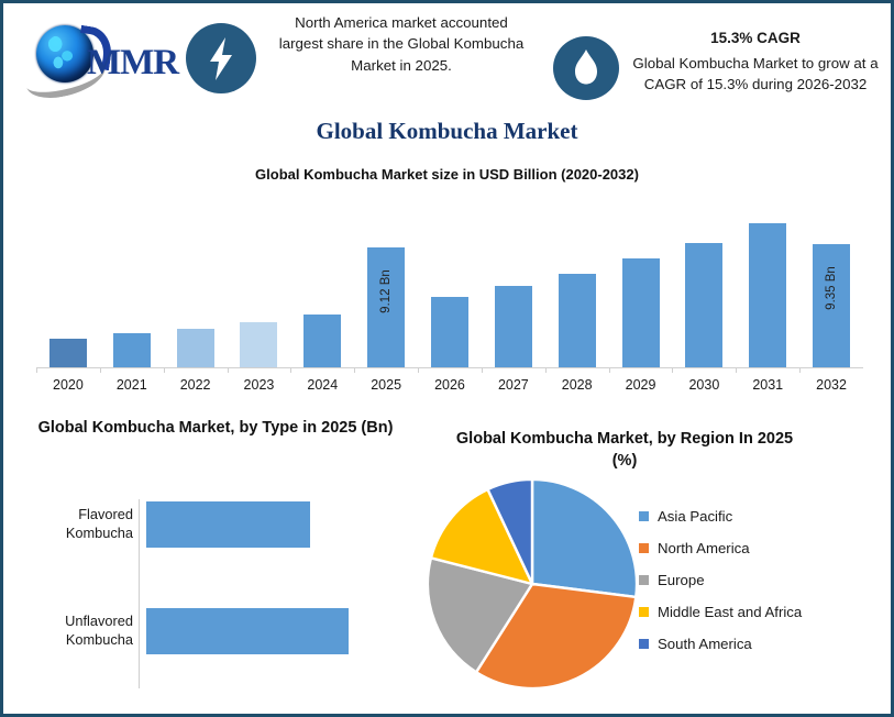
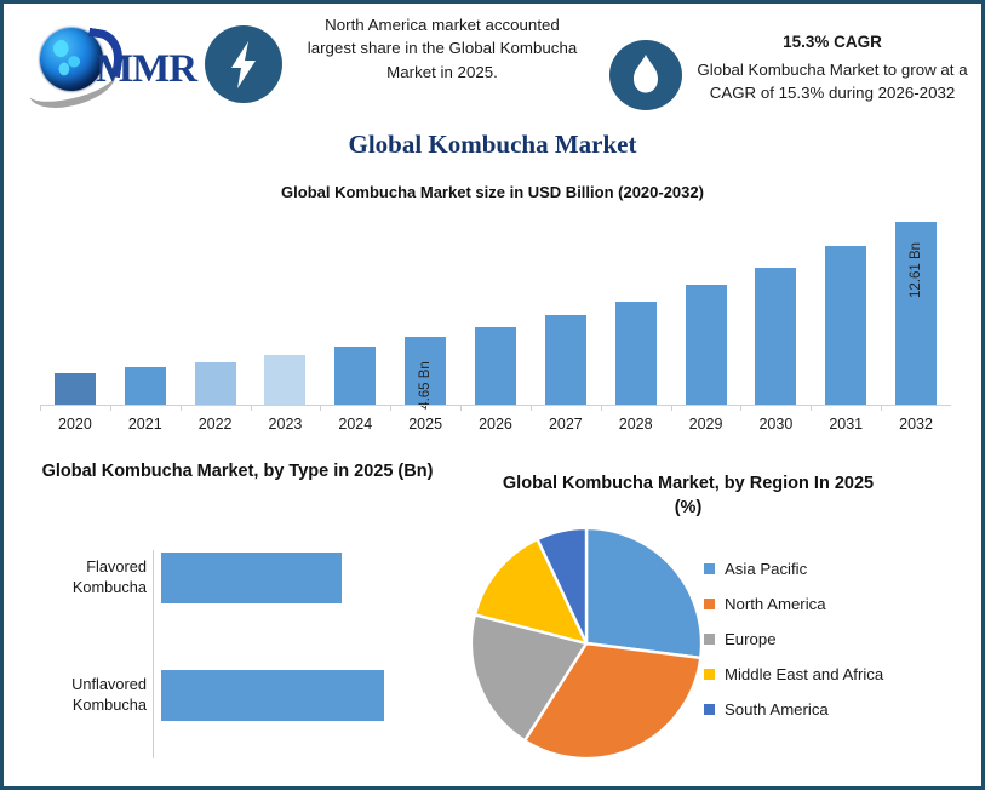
Global Kombucha Market size in USD Billion (2020-2032)/2025: 9.12 -> 4.65
Global Kombucha Market size in USD Billion (2020-2032)/2032: 9.35 -> 12.61
